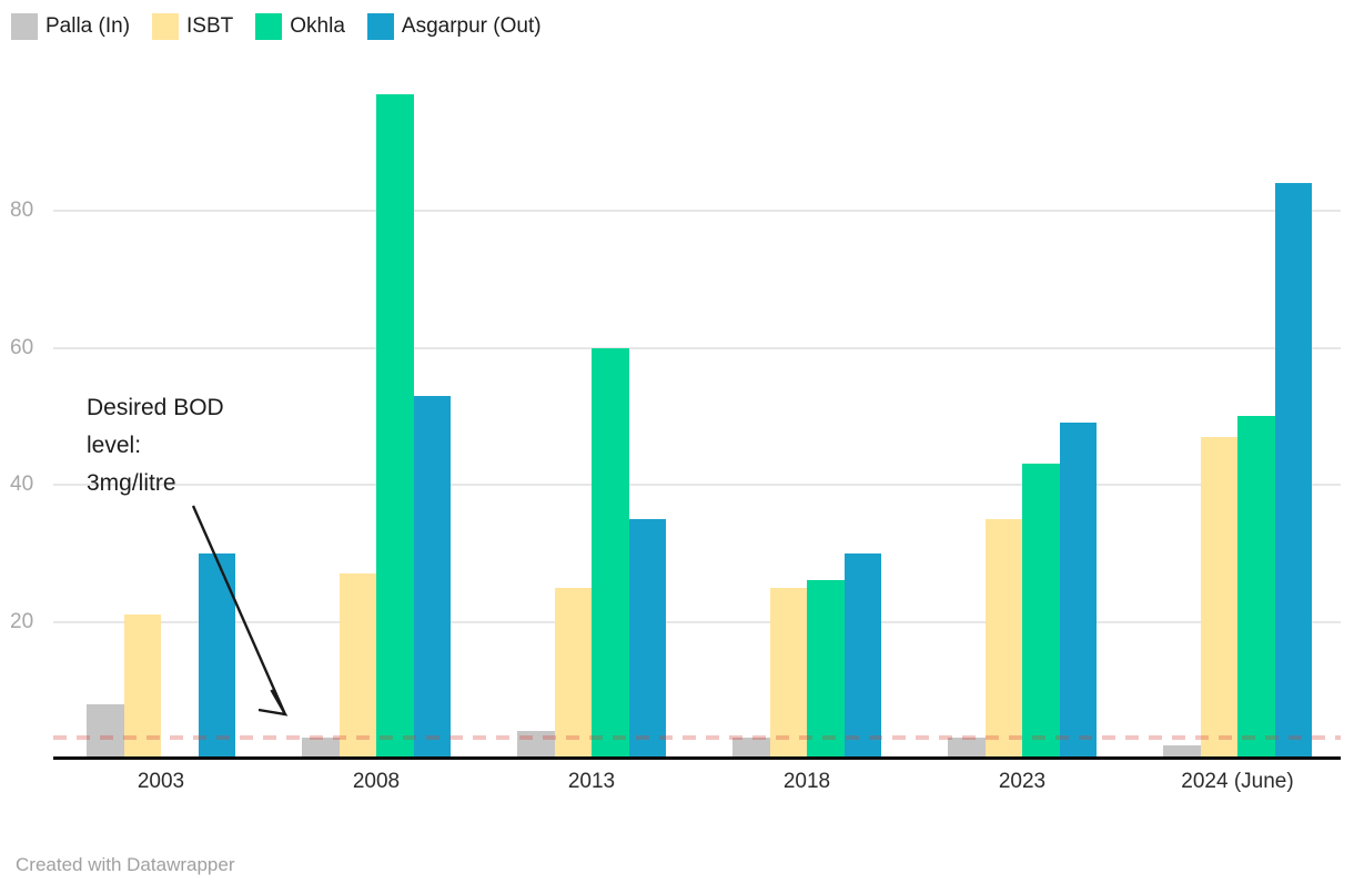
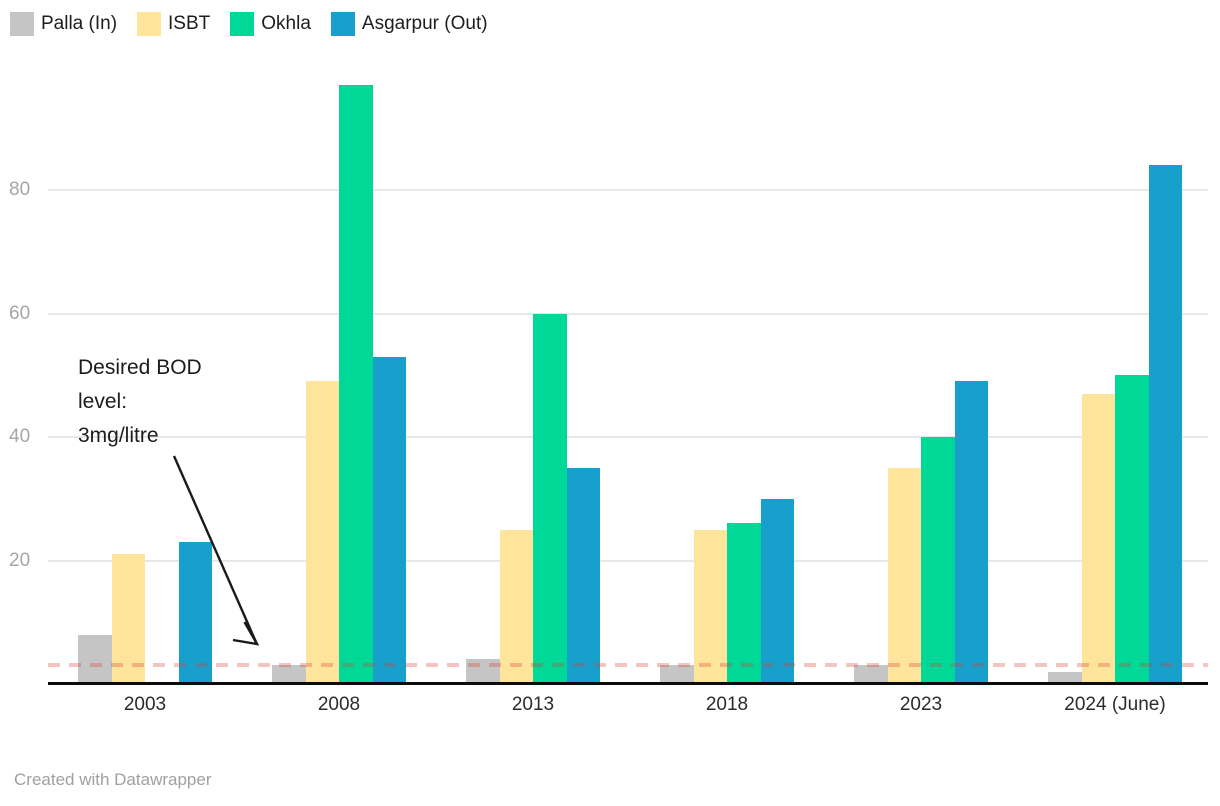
Asgarpur (Out)/2003: 30 -> 23
ISBT/2008: 27 -> 49
Okhla/2023: 43 -> 40
